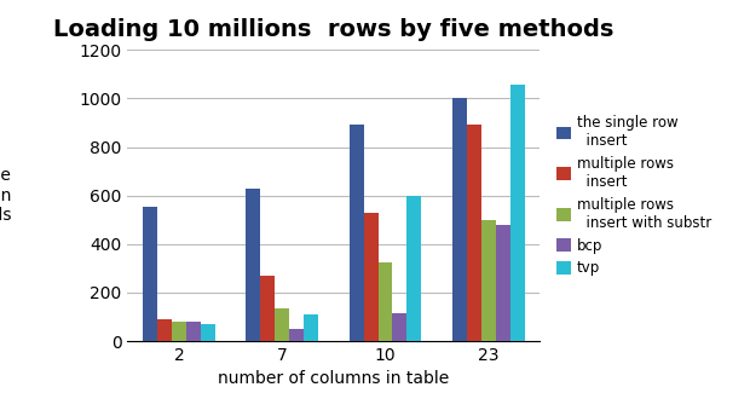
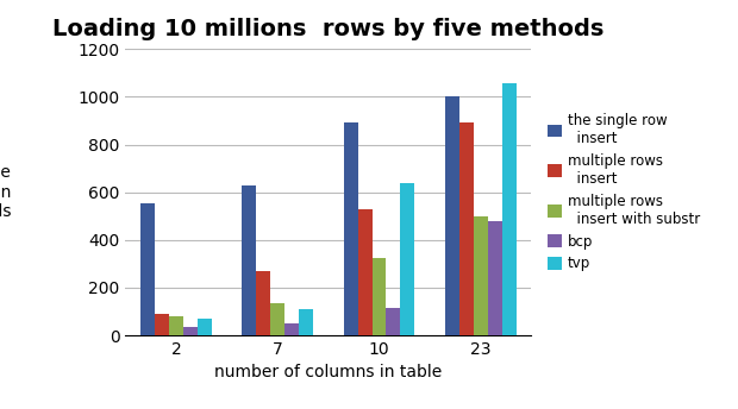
bcp/2: 80 -> 35
tvp/10: 600 -> 638
